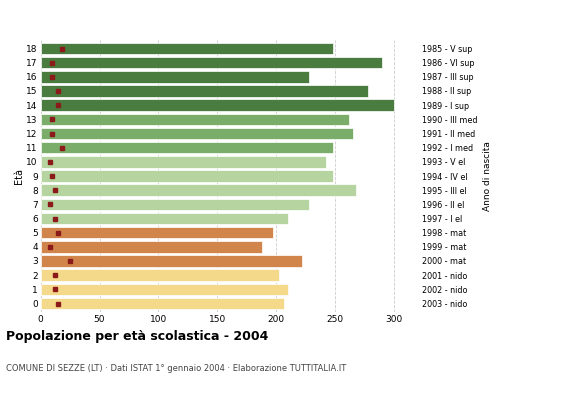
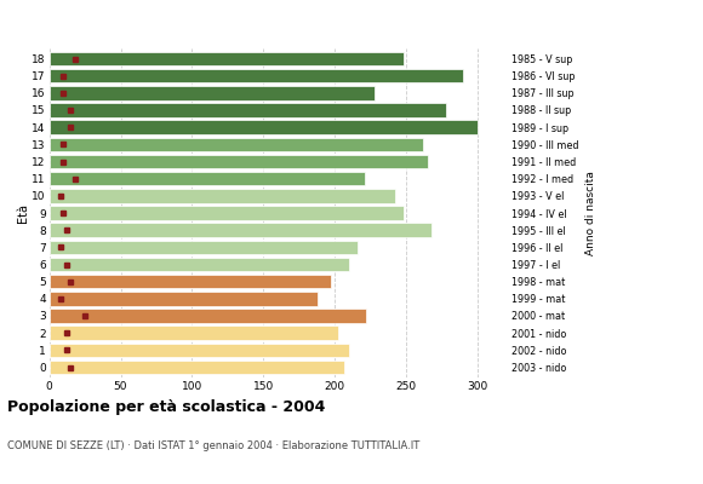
11: 248 -> 221
7: 228 -> 216
